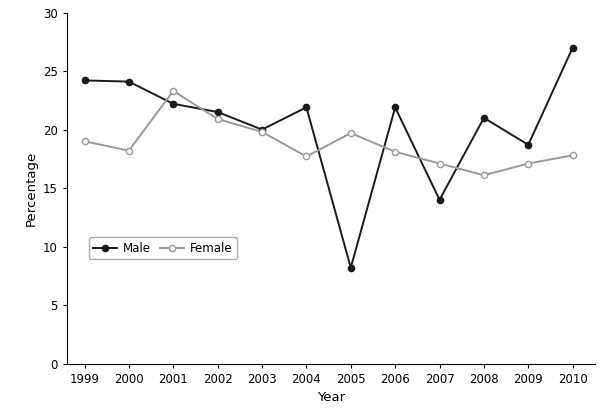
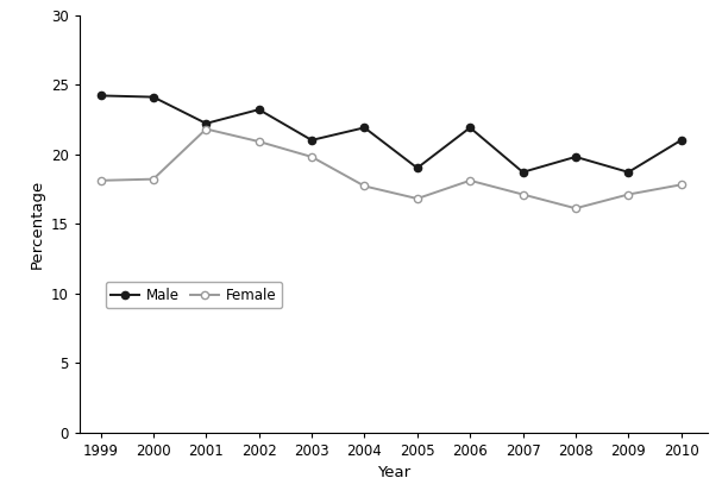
Female/1999: 19.0 -> 18.1
Female/2001: 23.3 -> 21.8
Male/2002: 21.5 -> 23.2
Male/2003: 20.0 -> 21.0
Male/2005: 8.2 -> 19.0
Female/2005: 19.7 -> 16.8
Male/2007: 14.0 -> 18.7
Male/2008: 21.0 -> 19.8
Male/2010: 27.0 -> 21.0
